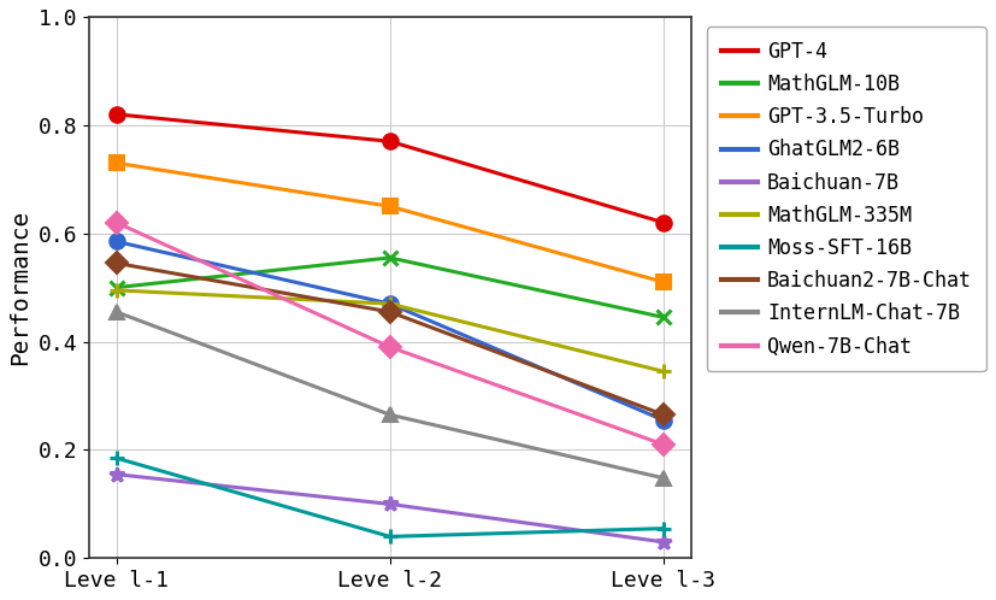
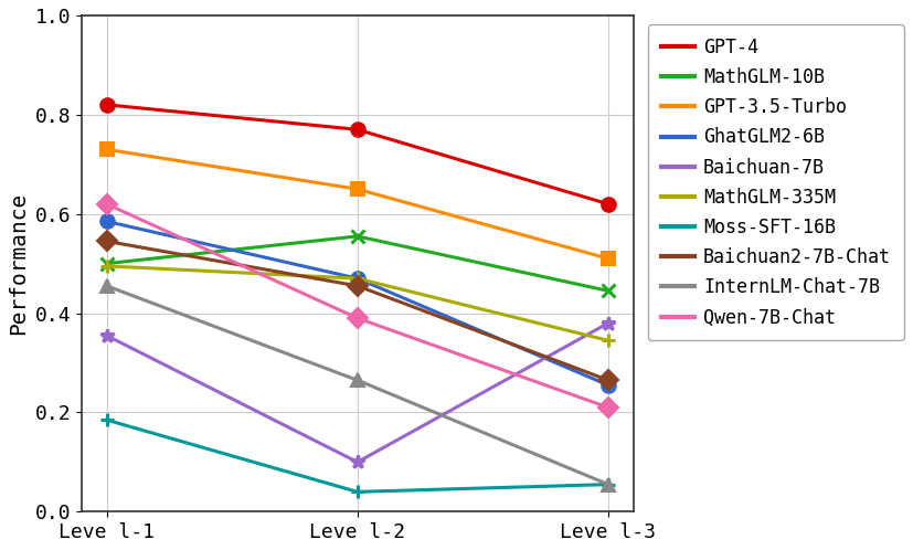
Baichuan-7B/Leve l-1: 0.155 -> 0.355
Baichuan-7B/Leve l-3: 0.030 -> 0.380
InternLM-Chat-7B/Leve l-3: 0.148 -> 0.055
